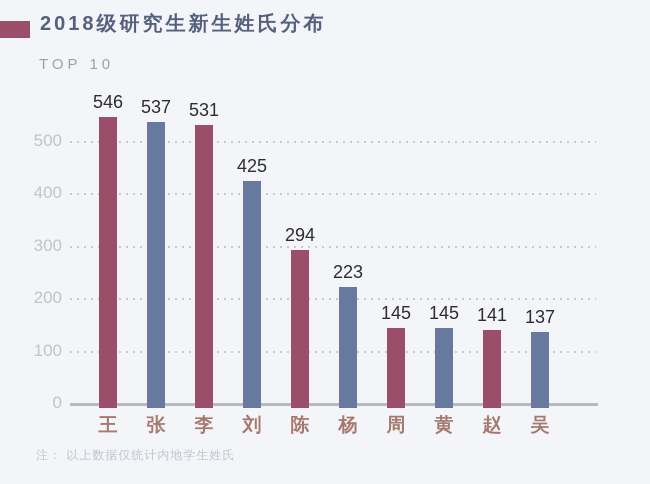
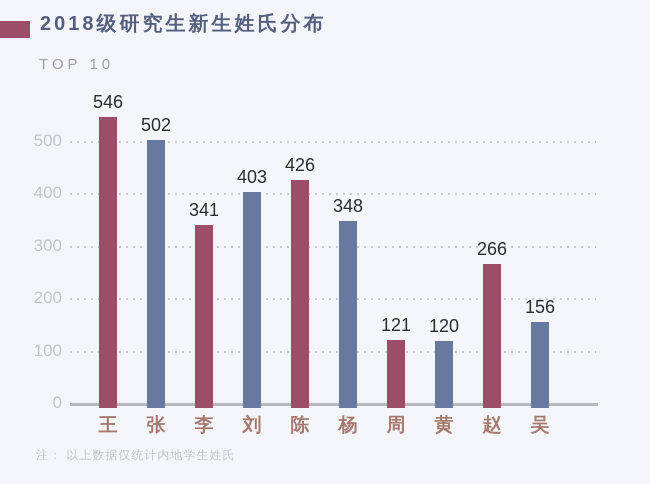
张: 537 -> 502
李: 531 -> 341
刘: 425 -> 403
陈: 294 -> 426
杨: 223 -> 348
周: 145 -> 121
黄: 145 -> 120
赵: 141 -> 266
吴: 137 -> 156
